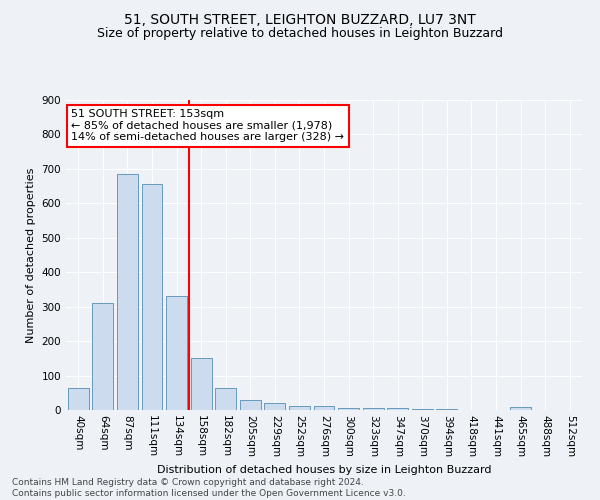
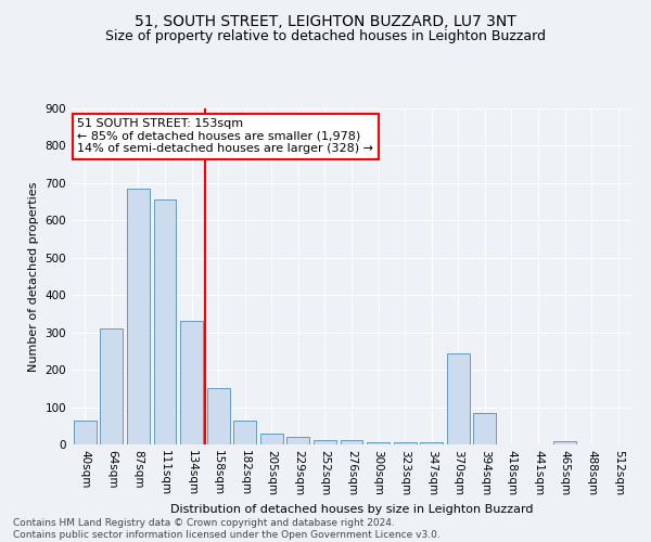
370sqm: 2 -> 245
394sqm: 2 -> 85
